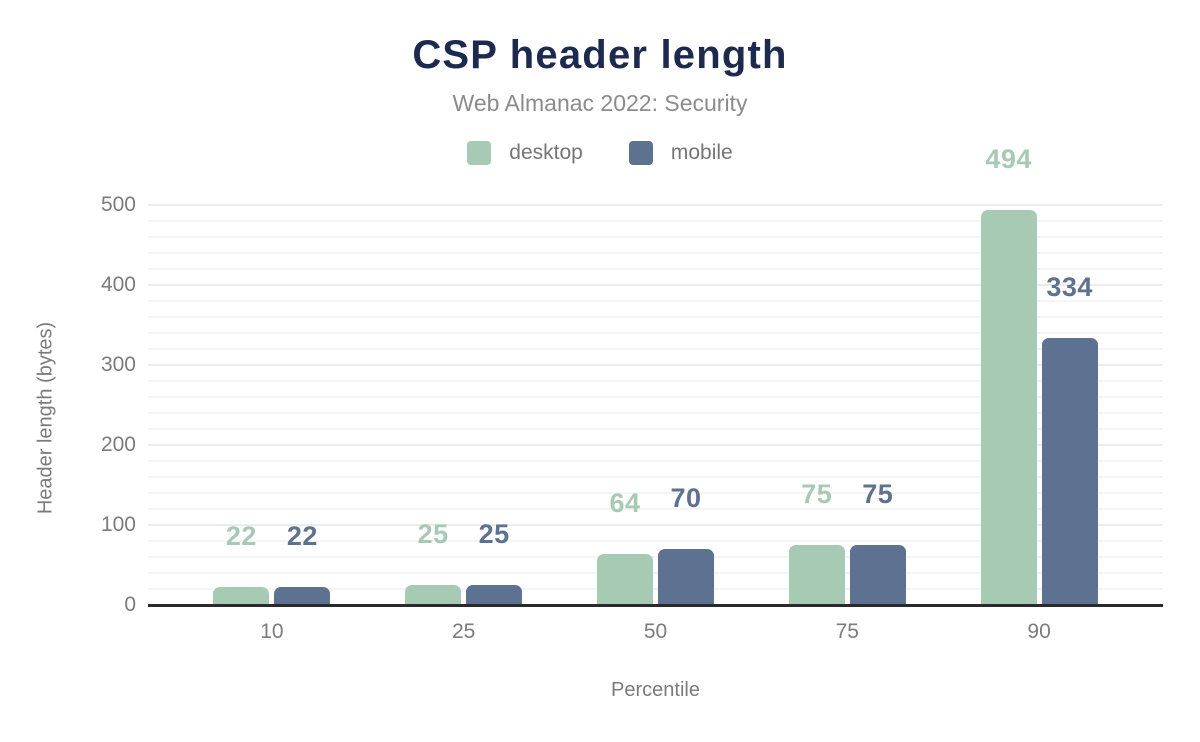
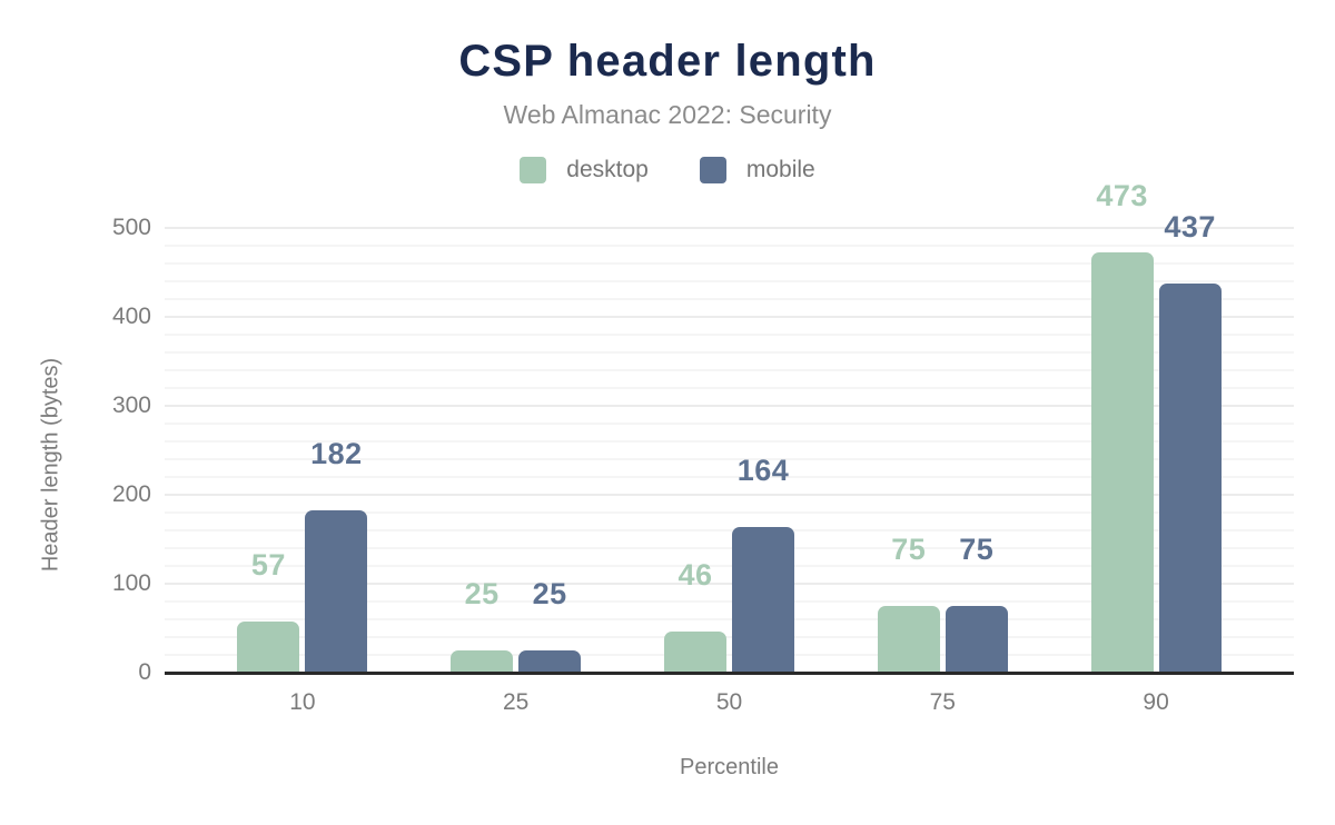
desktop/10: 22 -> 57
mobile/10: 22 -> 182
desktop/50: 64 -> 46
mobile/50: 70 -> 164
desktop/90: 494 -> 473
mobile/90: 334 -> 437
